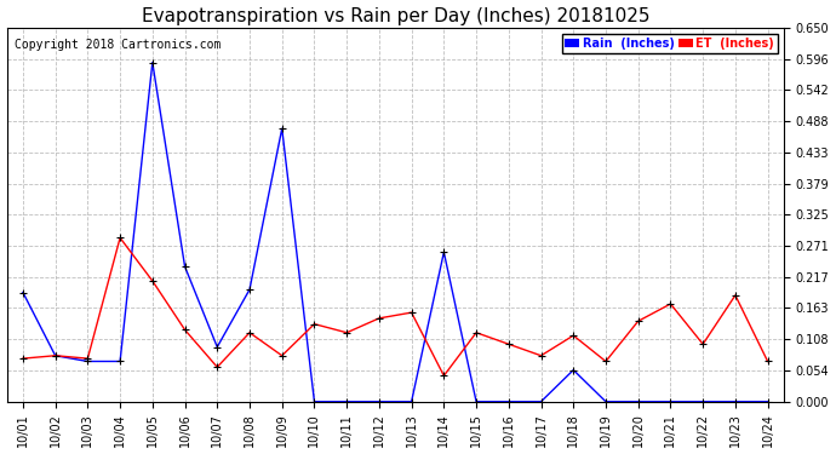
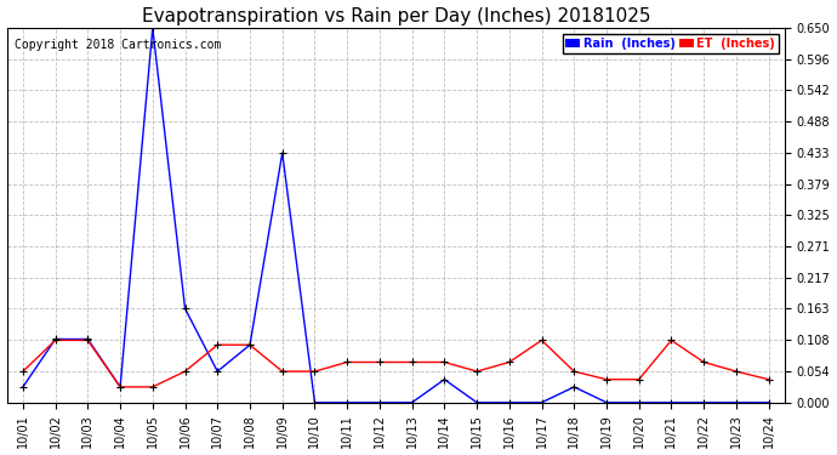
Rain (Inches)/10/01: 0.190 -> 0.027
ET (Inches)/10/01: 0.075 -> 0.054
Rain (Inches)/10/02: 0.080 -> 0.110
ET (Inches)/10/02: 0.080 -> 0.108
Rain (Inches)/10/03: 0.070 -> 0.110
ET (Inches)/10/03: 0.075 -> 0.108
Rain (Inches)/10/04: 0.070 -> 0.027
ET (Inches)/10/04: 0.285 -> 0.027
Rain (Inches)/10/05: 0.590 -> 0.650
ET (Inches)/10/05: 0.210 -> 0.027
Rain (Inches)/10/06: 0.235 -> 0.163
ET (Inches)/10/06: 0.125 -> 0.054
Rain (Inches)/10/07: 0.095 -> 0.054
ET (Inches)/10/07: 0.060 -> 0.100
Rain (Inches)/10/08: 0.195 -> 0.100
ET (Inches)/10/08: 0.120 -> 0.100
Rain (Inches)/10/09: 0.475 -> 0.433
ET (Inches)/10/09: 0.080 -> 0.054
ET (Inches)/10/10: 0.135 -> 0.054
ET (Inches)/10/11: 0.120 -> 0.070
ET (Inches)/10/12: 0.145 -> 0.070
ET (Inches)/10/13: 0.155 -> 0.070
Rain (Inches)/10/14: 0.260 -> 0.040
ET (Inches)/10/14: 0.045 -> 0.070
ET (Inches)/10/15: 0.120 -> 0.054
ET (Inches)/10/16: 0.100 -> 0.070
ET (Inches)/10/17: 0.080 -> 0.108
Rain (Inches)/10/18: 0.055 -> 0.027
ET (Inches)/10/18: 0.115 -> 0.054
ET (Inches)/10/19: 0.070 -> 0.040
ET (Inches)/10/20: 0.140 -> 0.040
ET (Inches)/10/21: 0.170 -> 0.108
ET (Inches)/10/22: 0.100 -> 0.070
ET (Inches)/10/23: 0.185 -> 0.054
ET (Inches)/10/24: 0.070 -> 0.040
